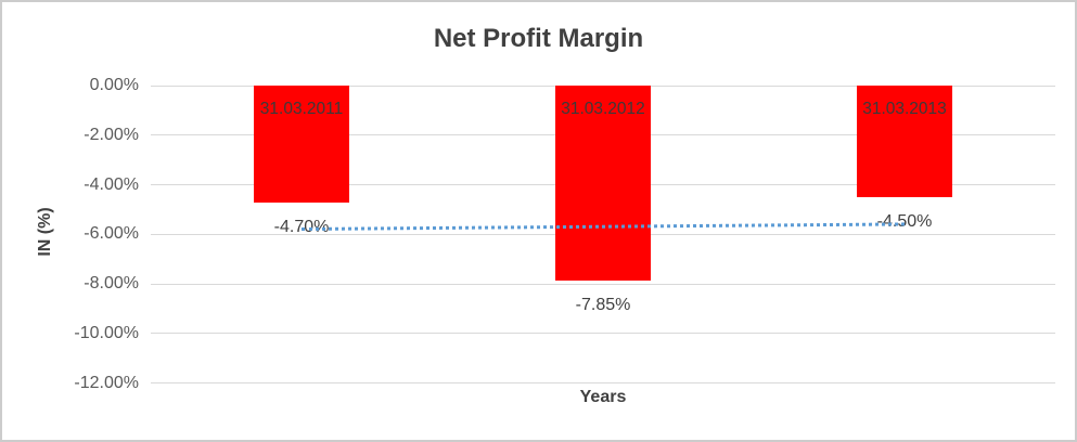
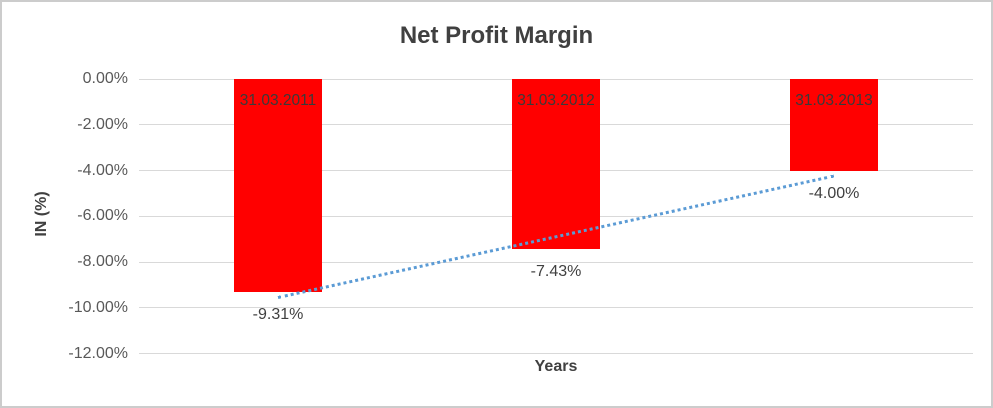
31.03.2011: -4.70% -> -9.31%
31.03.2012: -7.85% -> -7.43%
31.03.2013: -4.50% -> -4.00%
